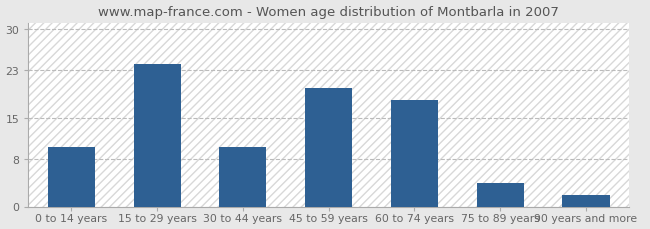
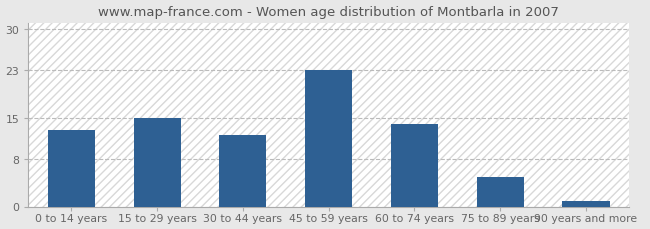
0 to 14 years: 10 -> 13
15 to 29 years: 24 -> 15
30 to 44 years: 10 -> 12
45 to 59 years: 20 -> 23
60 to 74 years: 18 -> 14
75 to 89 years: 4 -> 5
90 years and more: 2 -> 1
